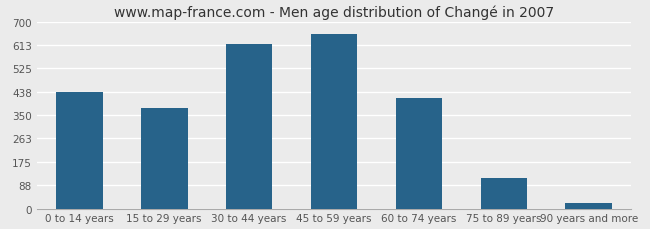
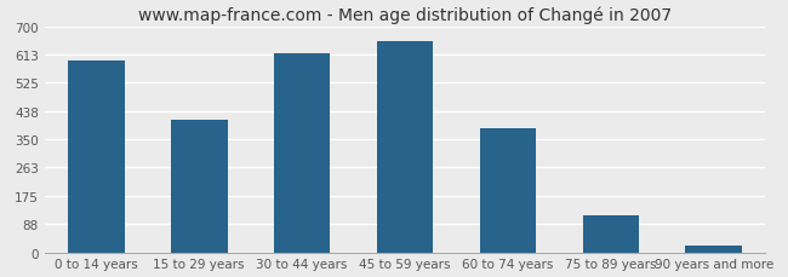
0 to 14 years: 435 -> 595
15 to 29 years: 375 -> 410
60 to 74 years: 415 -> 385
